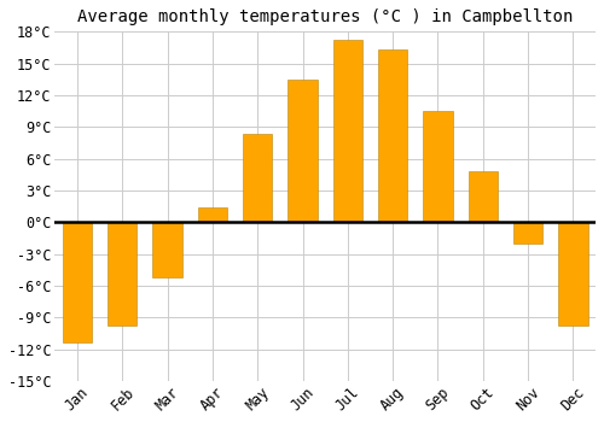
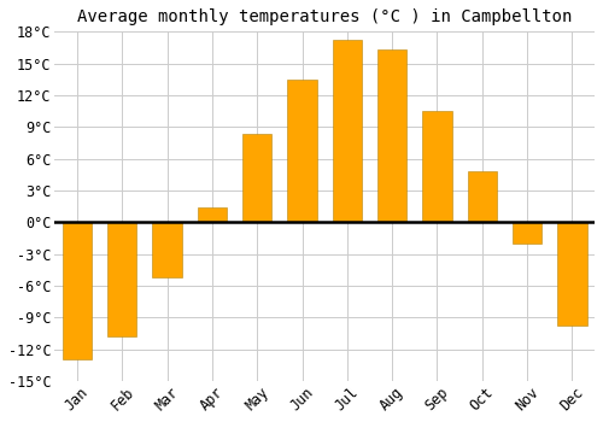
Jan: -11.4°C -> -13.0°C
Feb: -9.8°C -> -10.8°C
